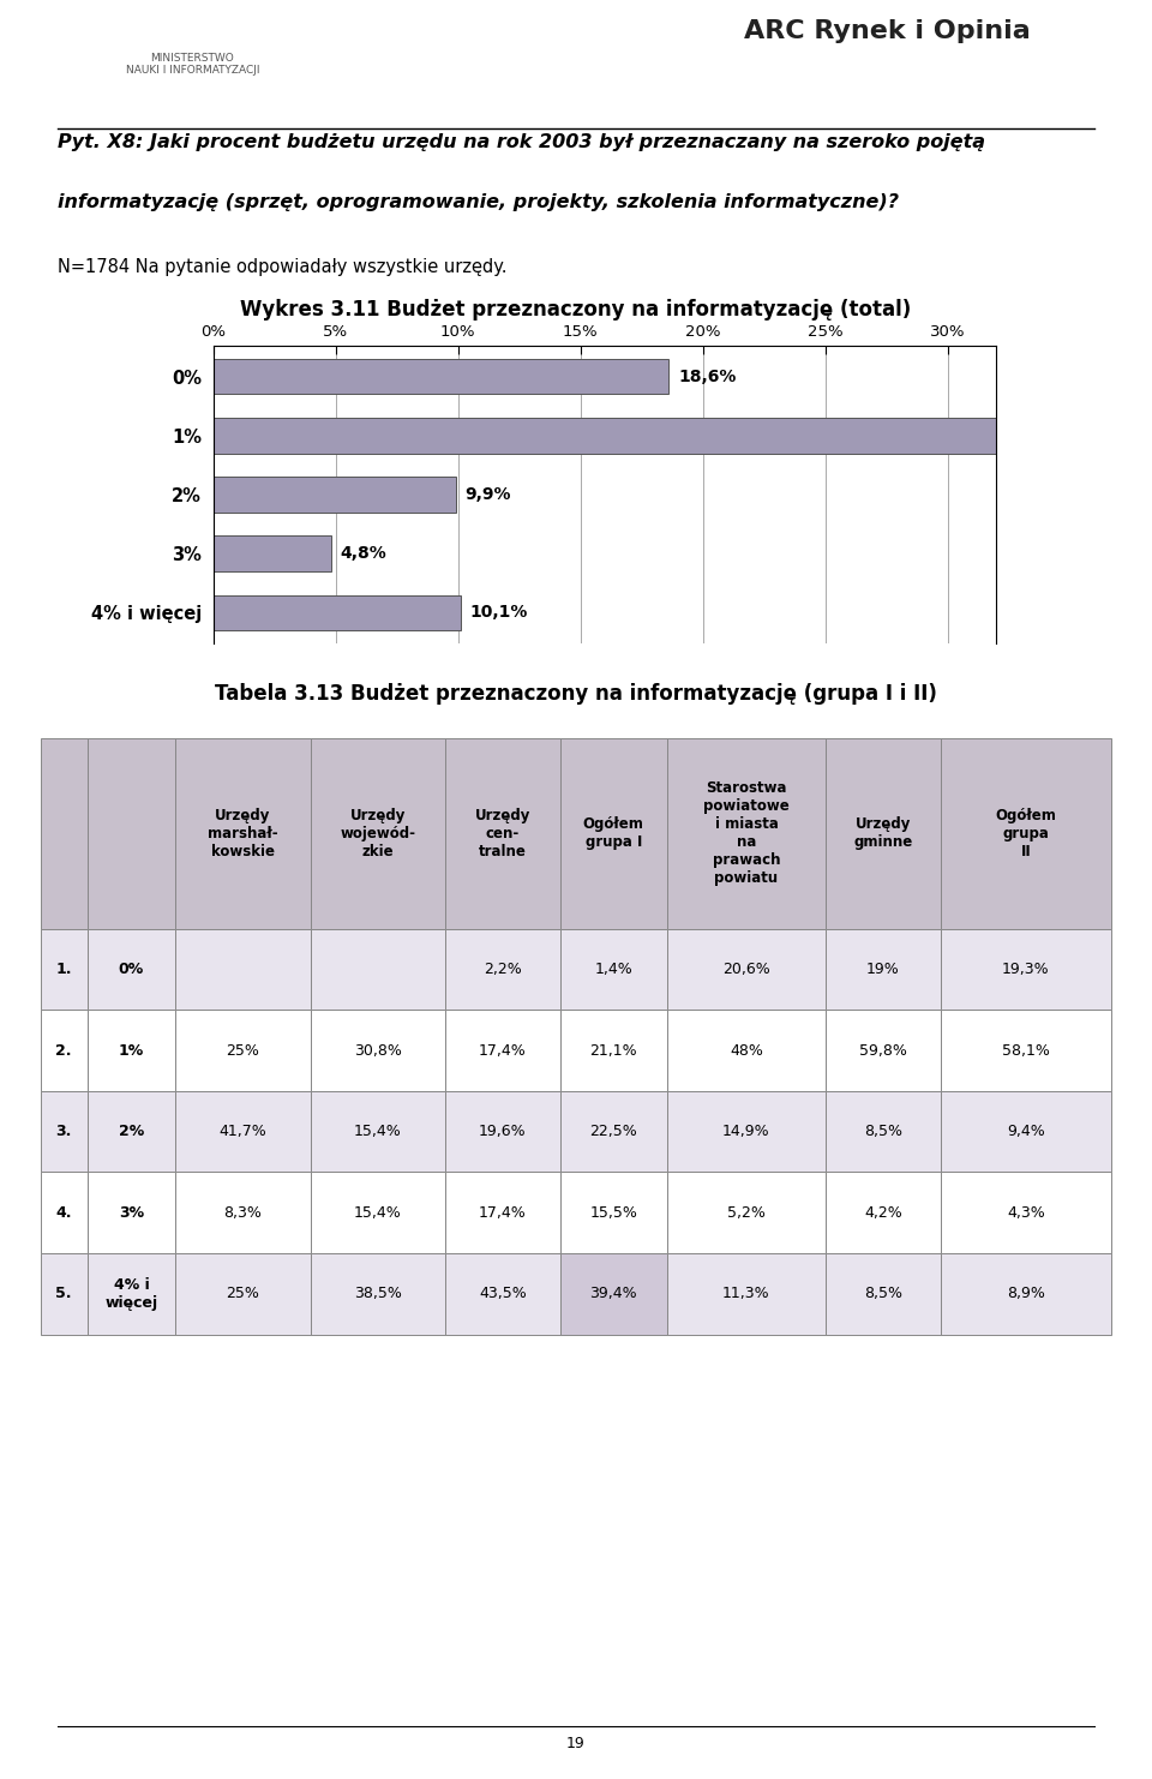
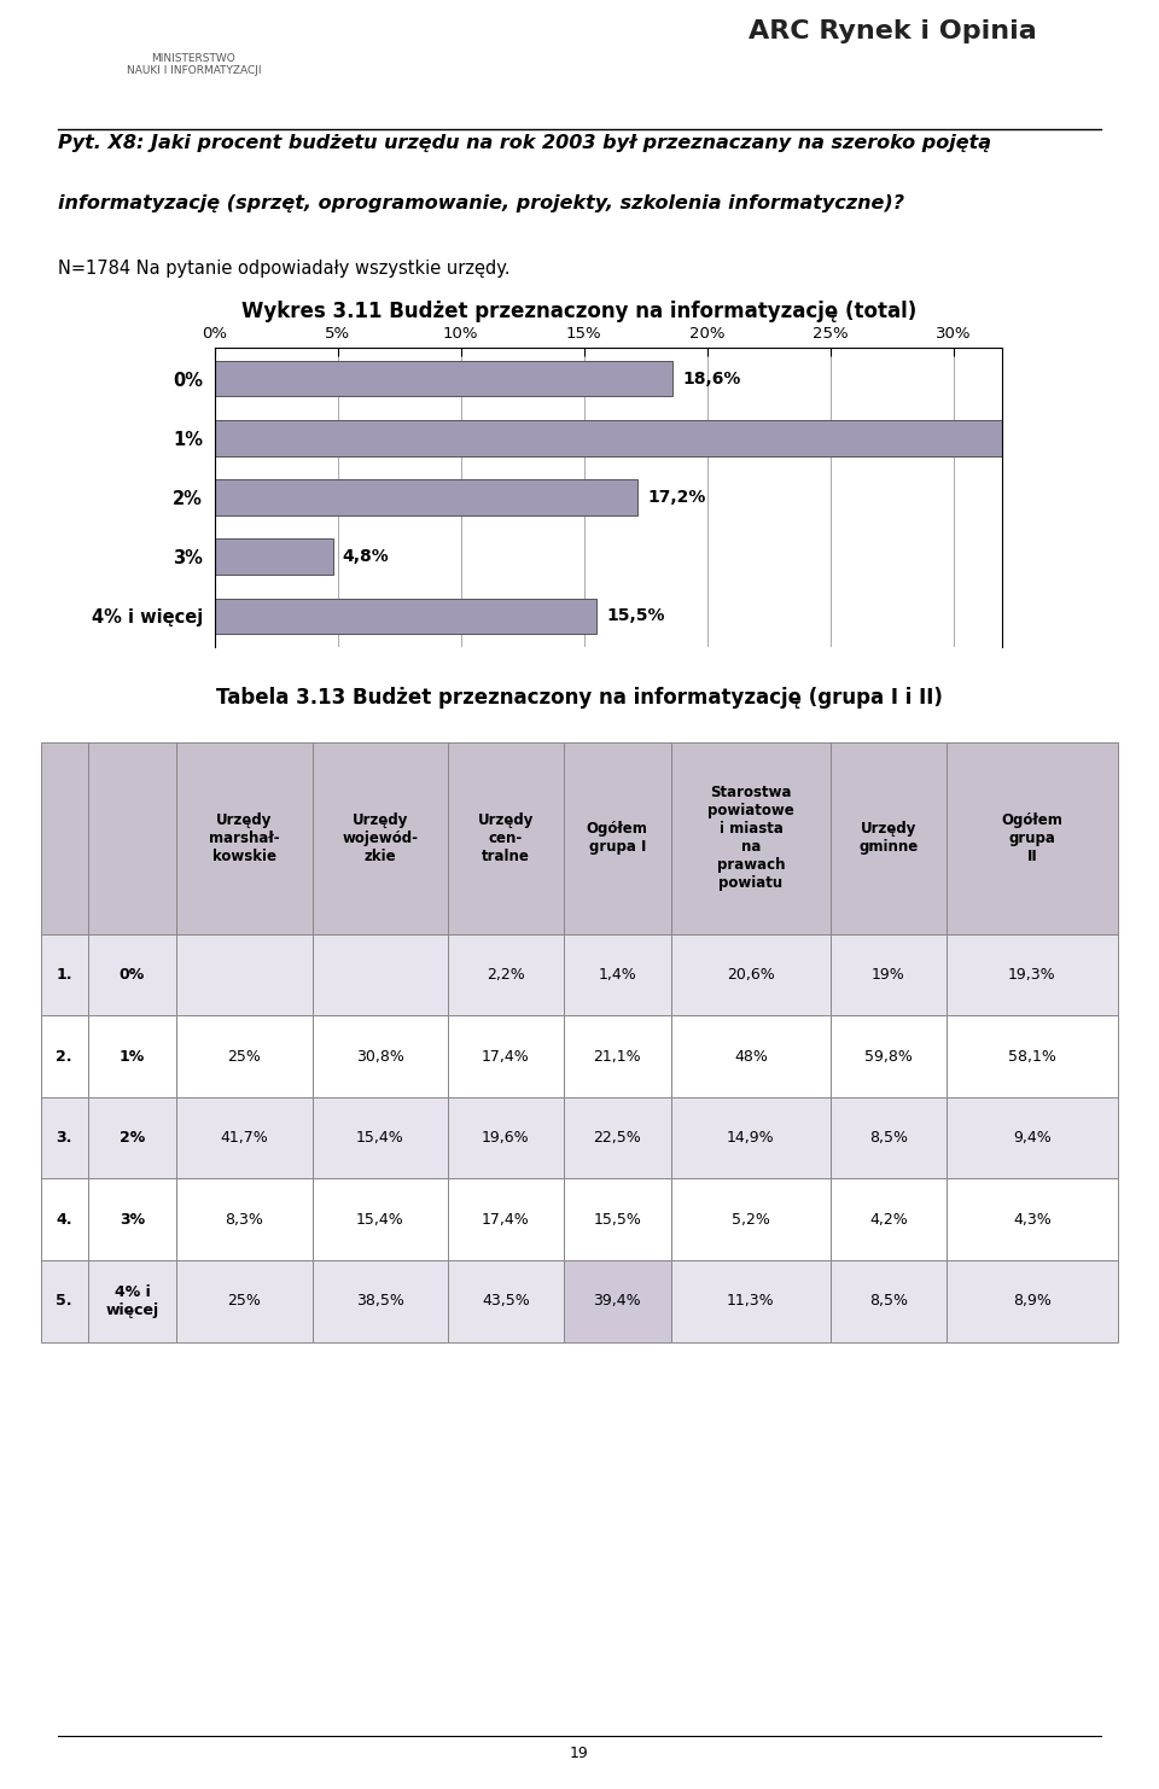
2%: 9,9% -> 17,2%
4% i więcej: 10,1% -> 15,5%
